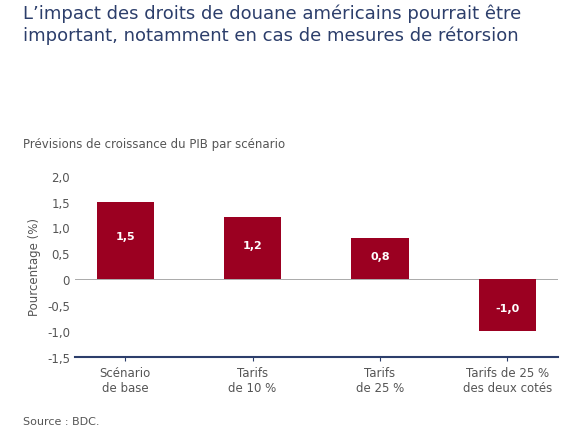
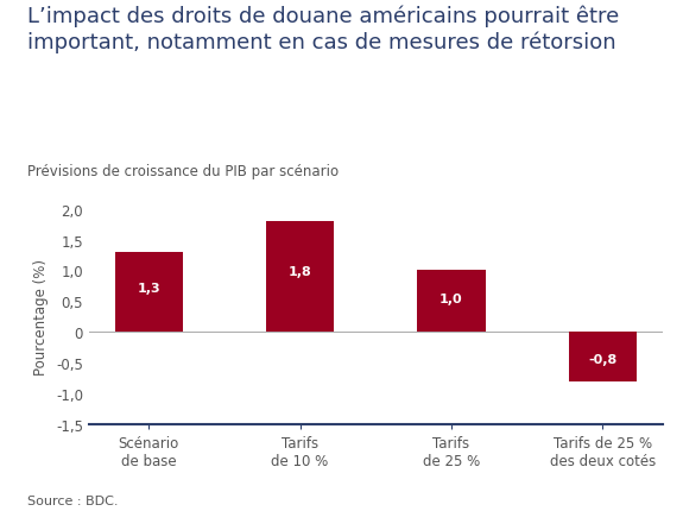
Scénario de base: 1,5 -> 1,3
Tarifs de 10 %: 1,2 -> 1,8
Tarifs de 25 %: 0,8 -> 1,0
Tarifs de 25 % des deux cotés: -1,0 -> -0,8
